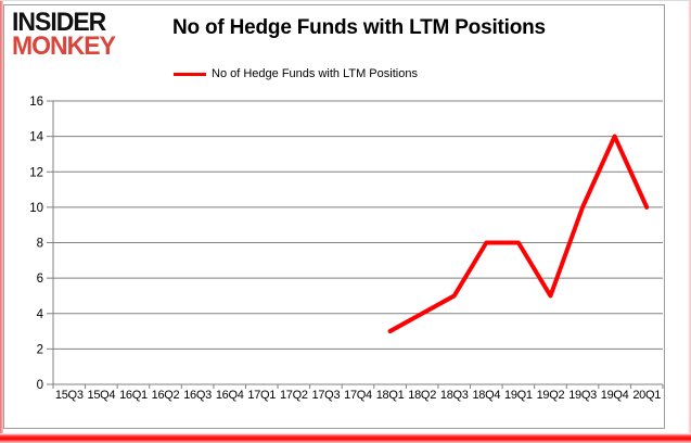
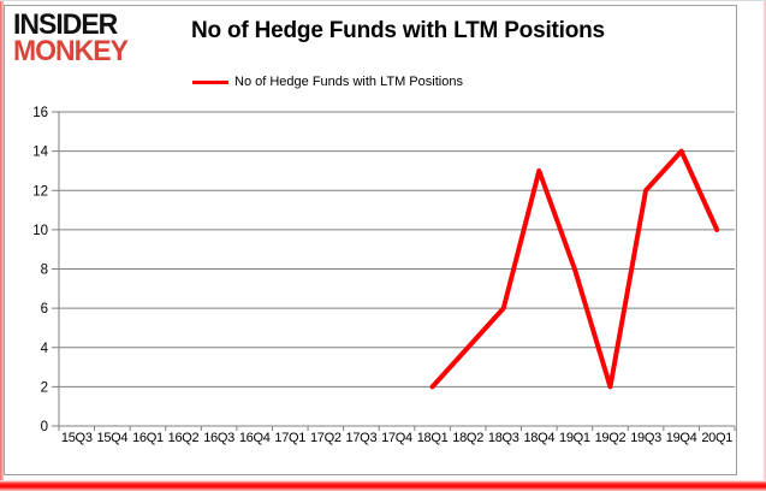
18Q1: 3 -> 2
18Q3: 5 -> 6
18Q4: 8 -> 13
19Q2: 5 -> 2
19Q3: 10 -> 12
